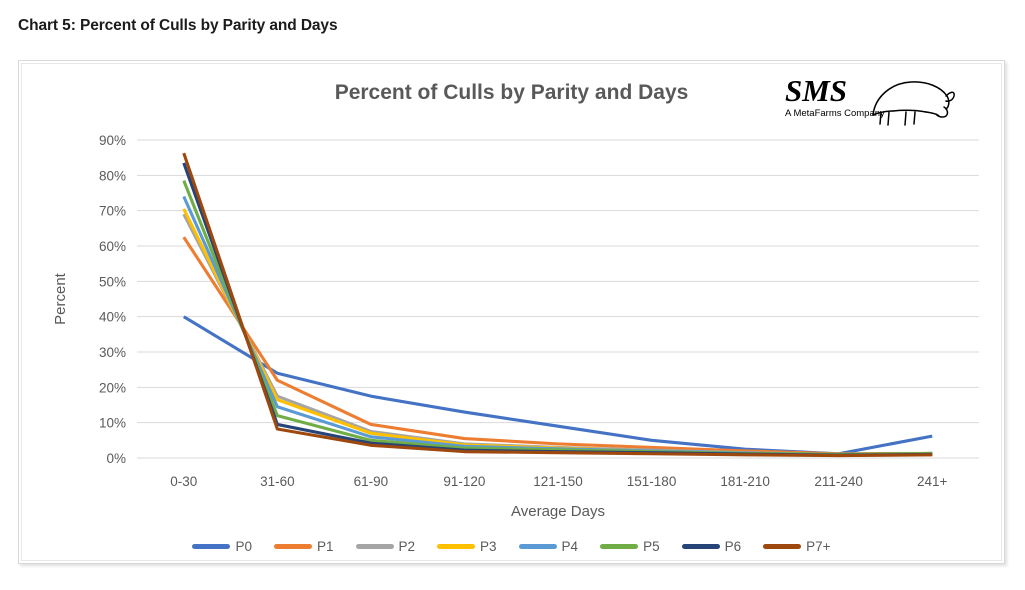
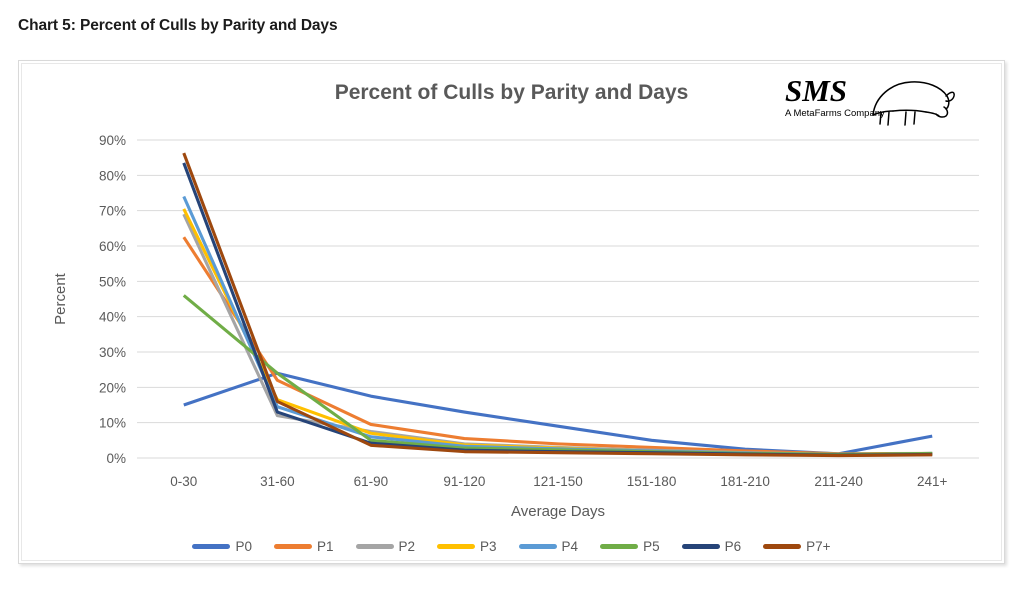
P0/0-30: 40% -> 15%
P5/0-30: 78% -> 46%
P2/31-60: 18% -> 12%
P5/31-60: 12% -> 24%
P6/31-60: 10% -> 13%
P7+/31-60: 8% -> 16%
